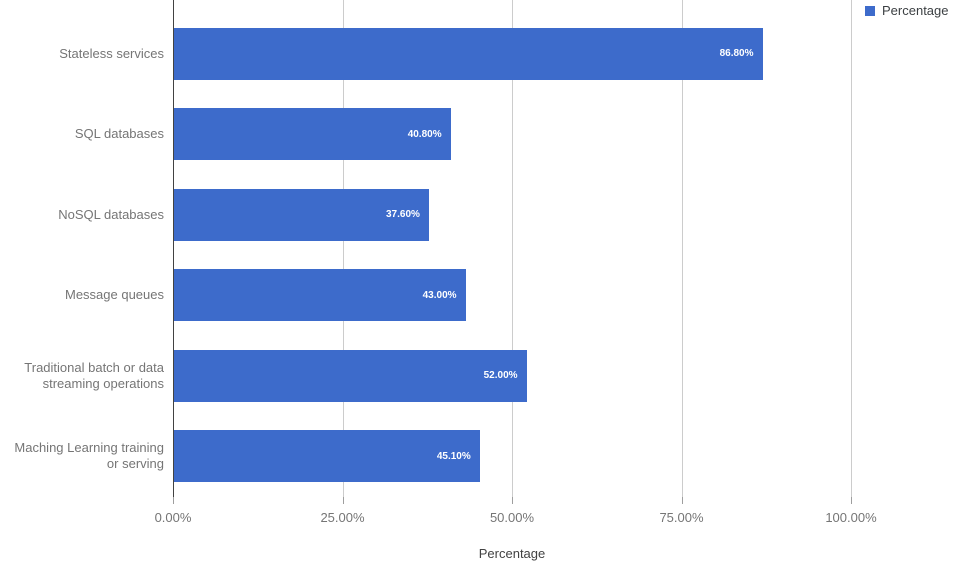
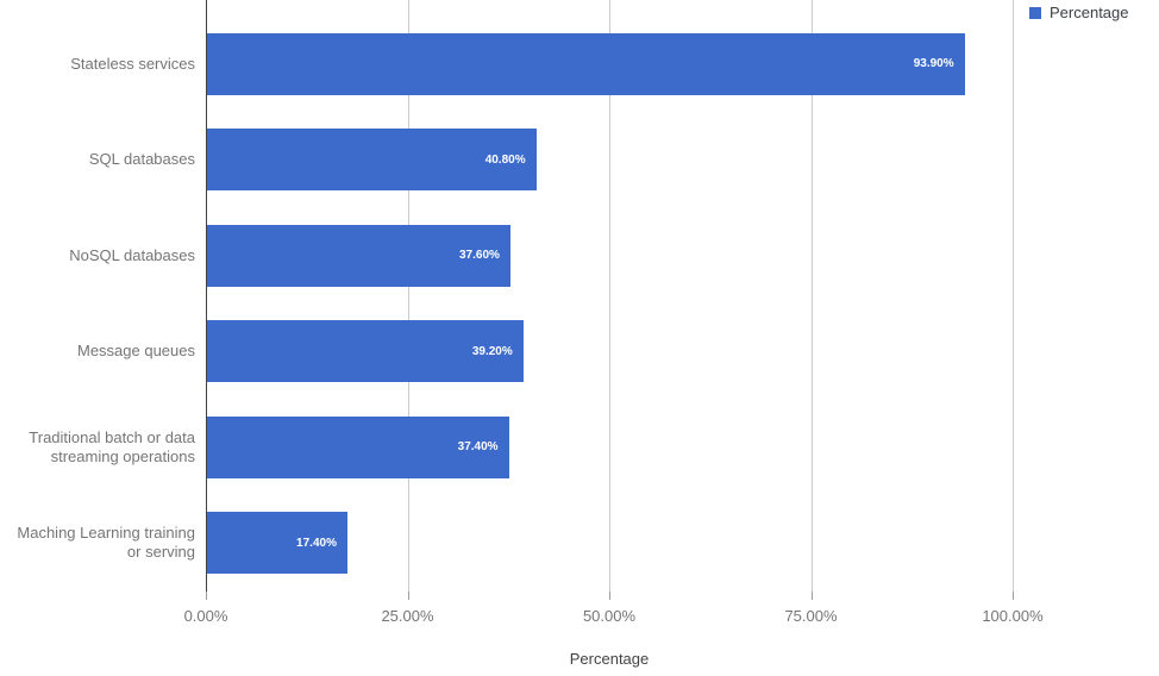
Stateless services: 86.80% -> 93.90%
Message queues: 43.00% -> 39.20%
Traditional batch or data streaming operations: 52.00% -> 37.40%
Maching Learning training or serving: 45.10% -> 17.40%
